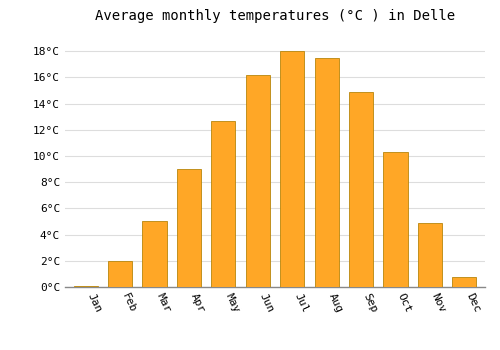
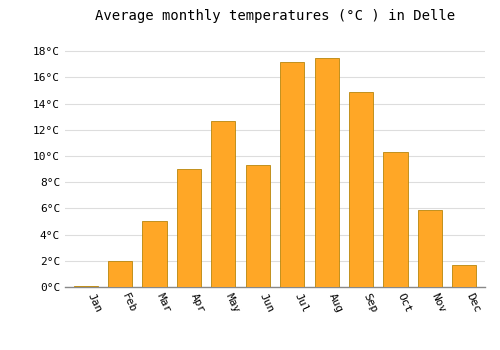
Jun: 16.2°C -> 9.3°C
Jul: 18.0°C -> 17.2°C
Nov: 4.9°C -> 5.9°C
Dec: 0.8°C -> 1.7°C
